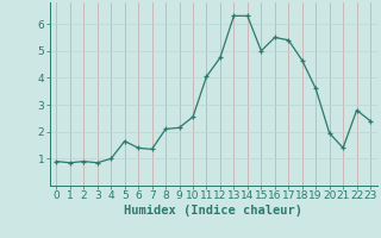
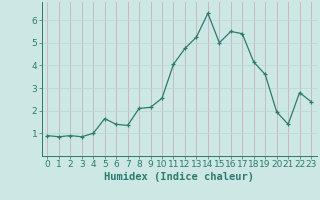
13: 6.30 -> 5.25
18: 4.65 -> 4.15
